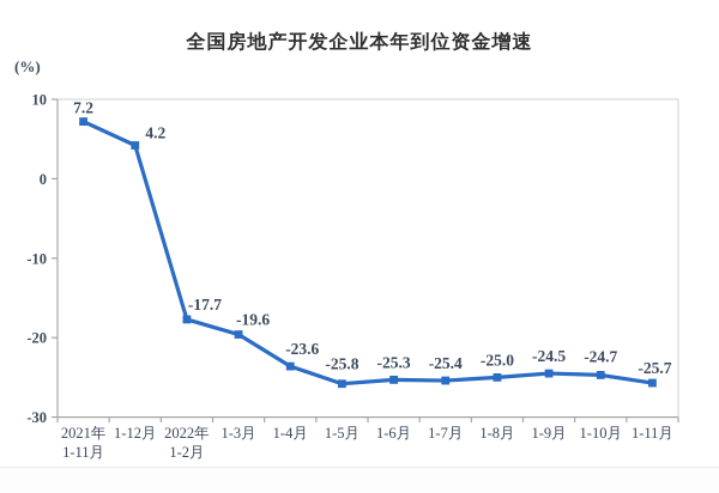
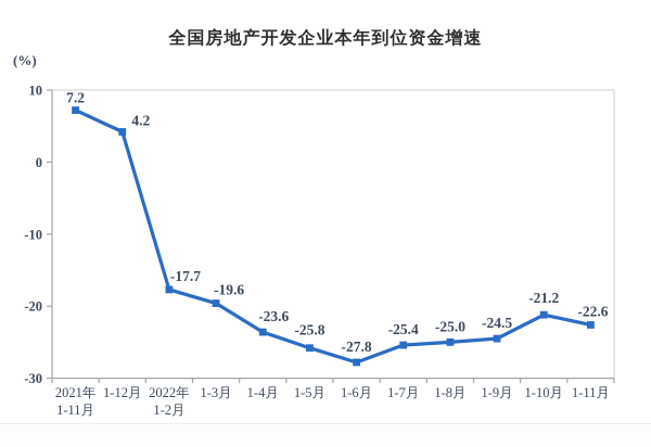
1-6月: -25.3 -> -27.8
1-10月: -24.7 -> -21.2
1-11月: -25.7 -> -22.6
